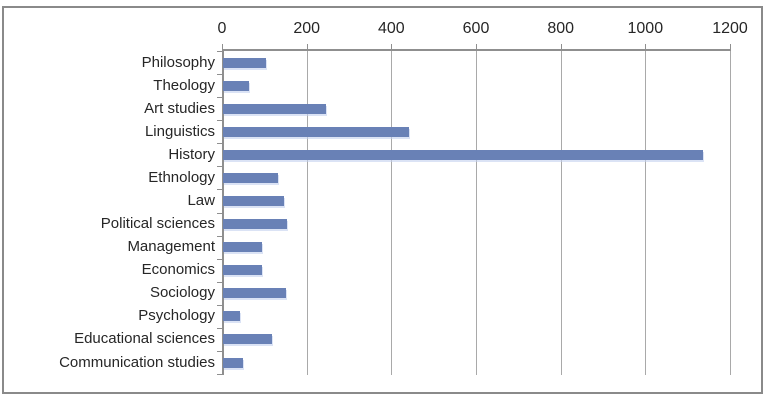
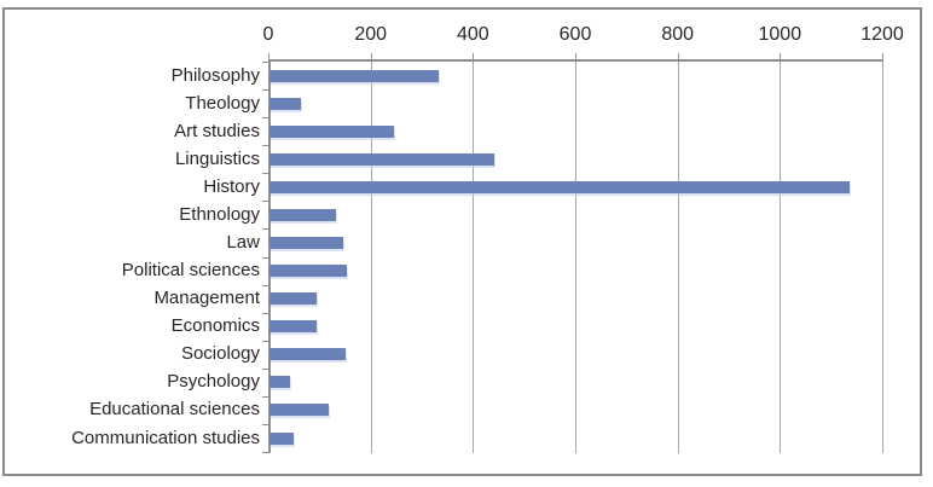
Philosophy: 100 -> 330
